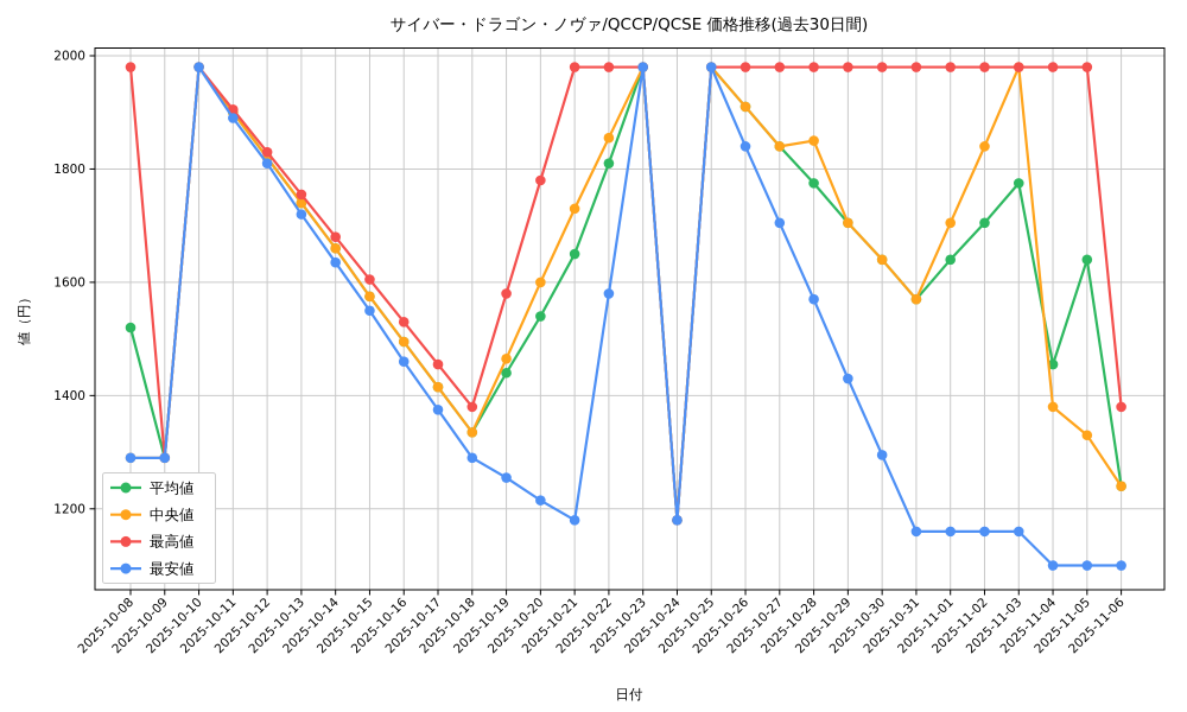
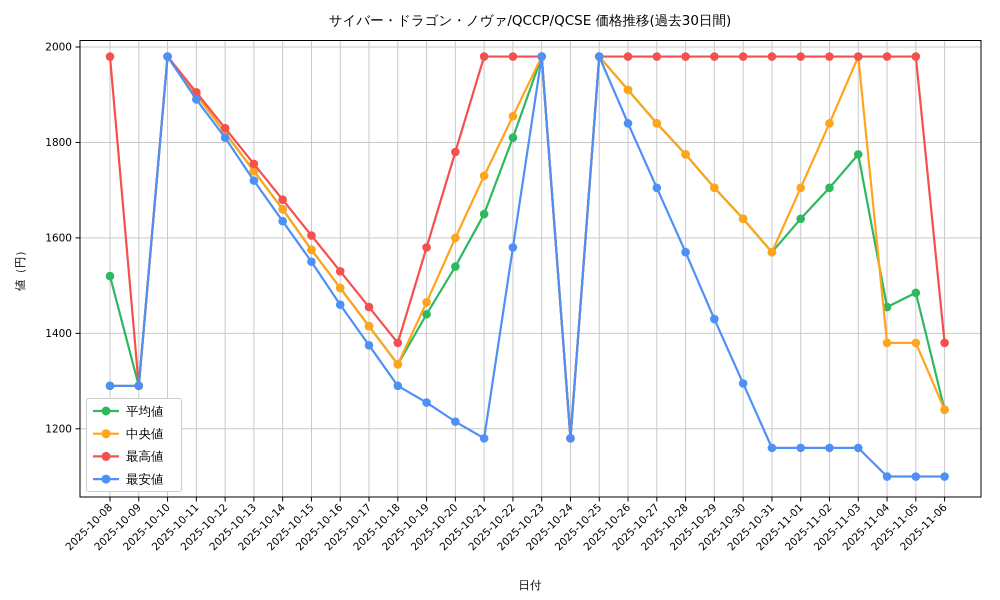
中央値/2025-10-28: 1850 -> 1780
平均値/2025-11-05: 1640 -> 1480
中央値/2025-11-05: 1330 -> 1380
